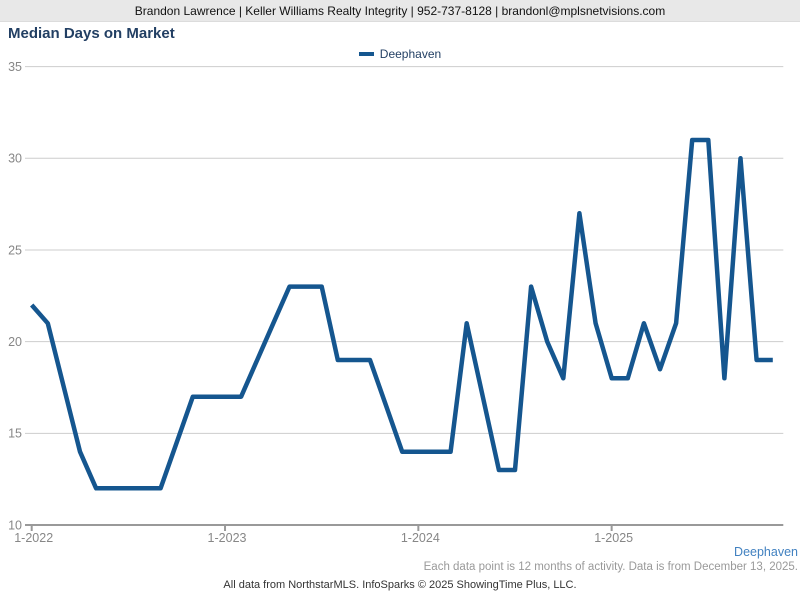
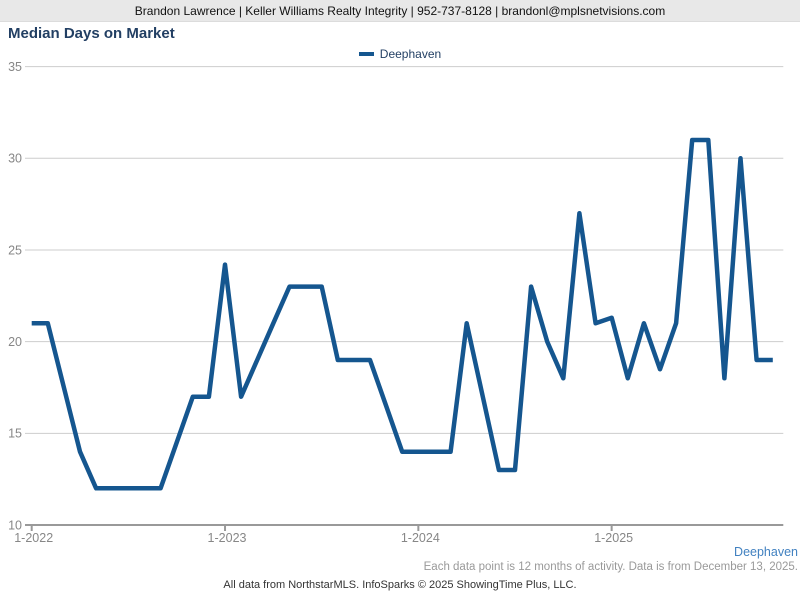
1-2022: 22.0 -> 21.0
1-2023: 17.0 -> 24.2
1-2025: 18.0 -> 21.3
